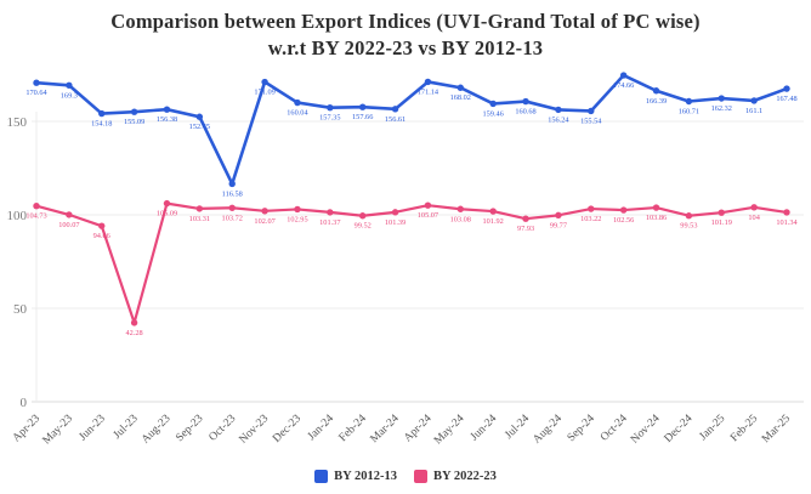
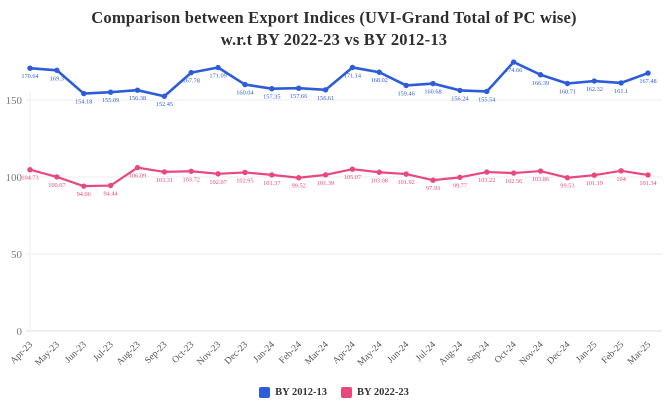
BY 2022-23/Jul-23: 42.28 -> 94.44
BY 2012-13/Oct-23: 116.58 -> 167.78
